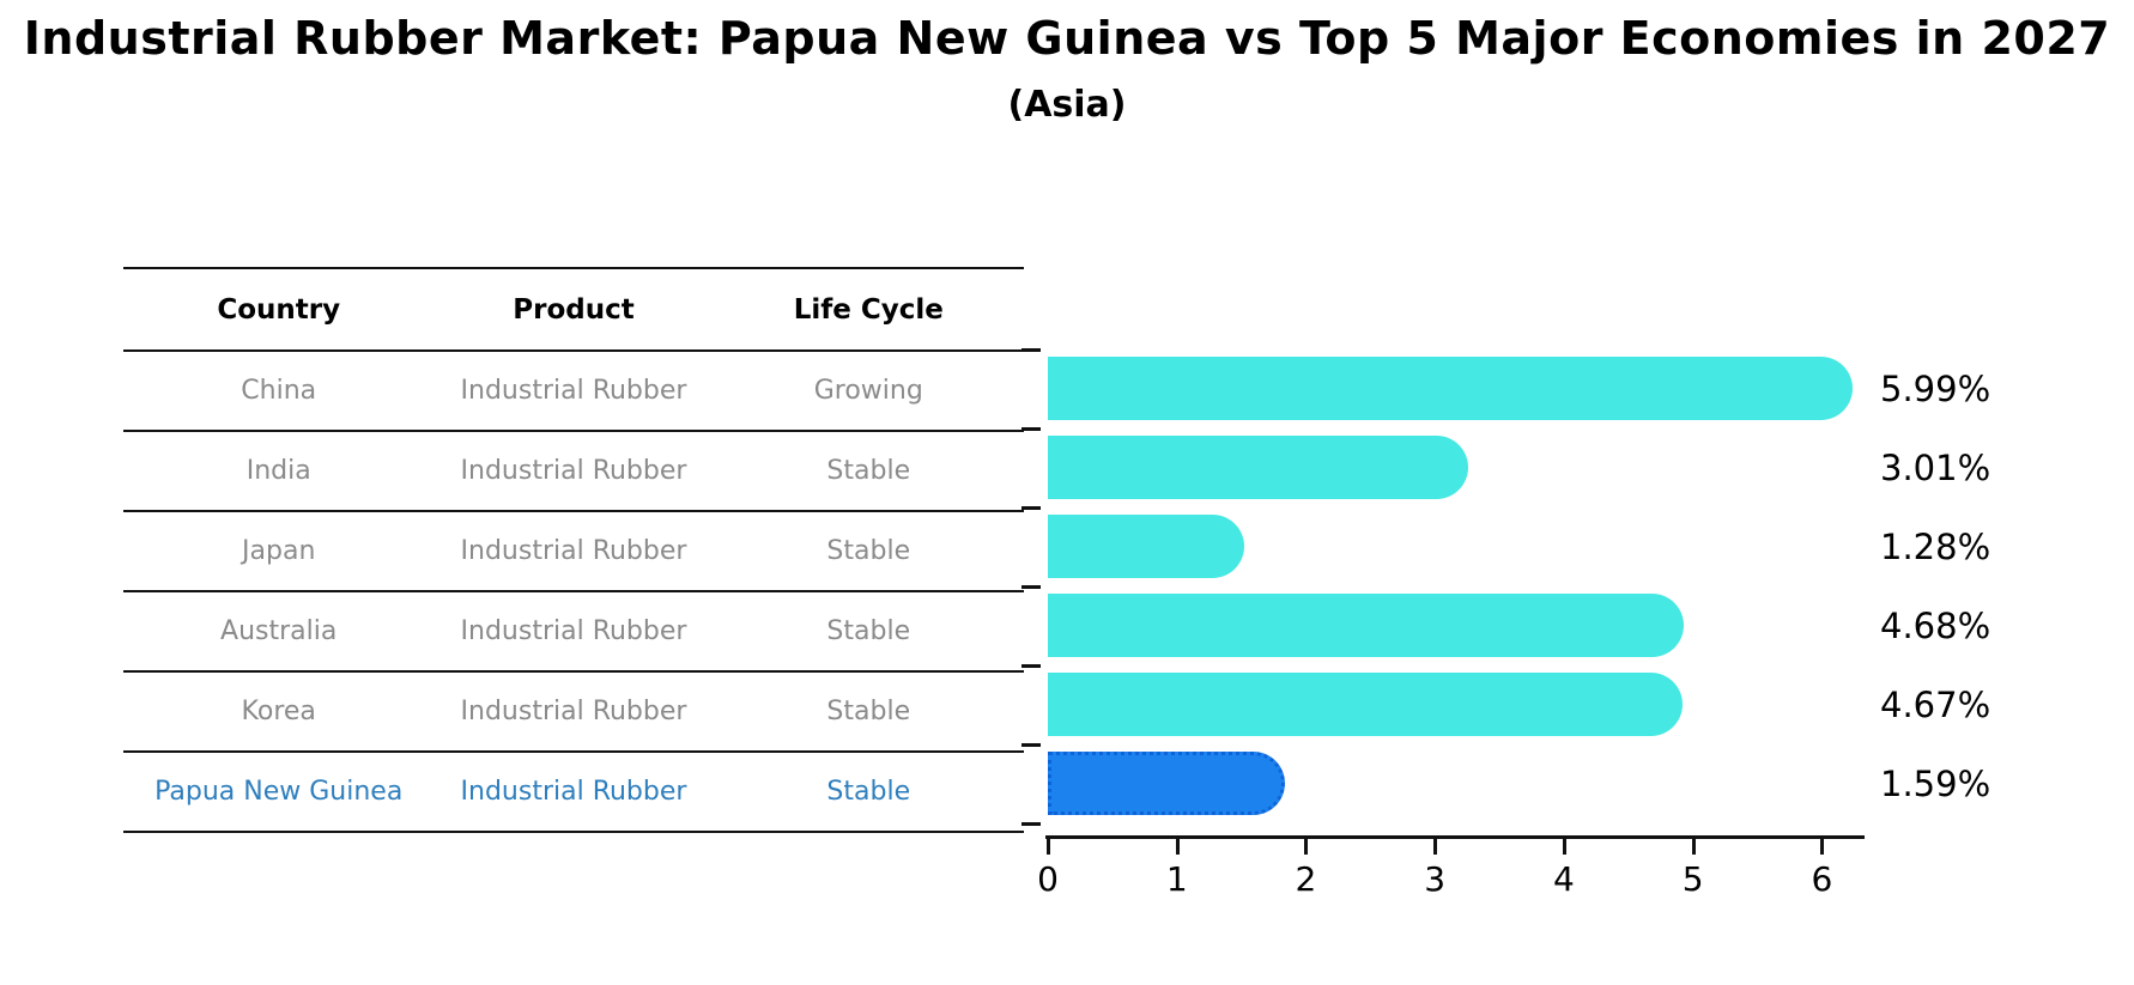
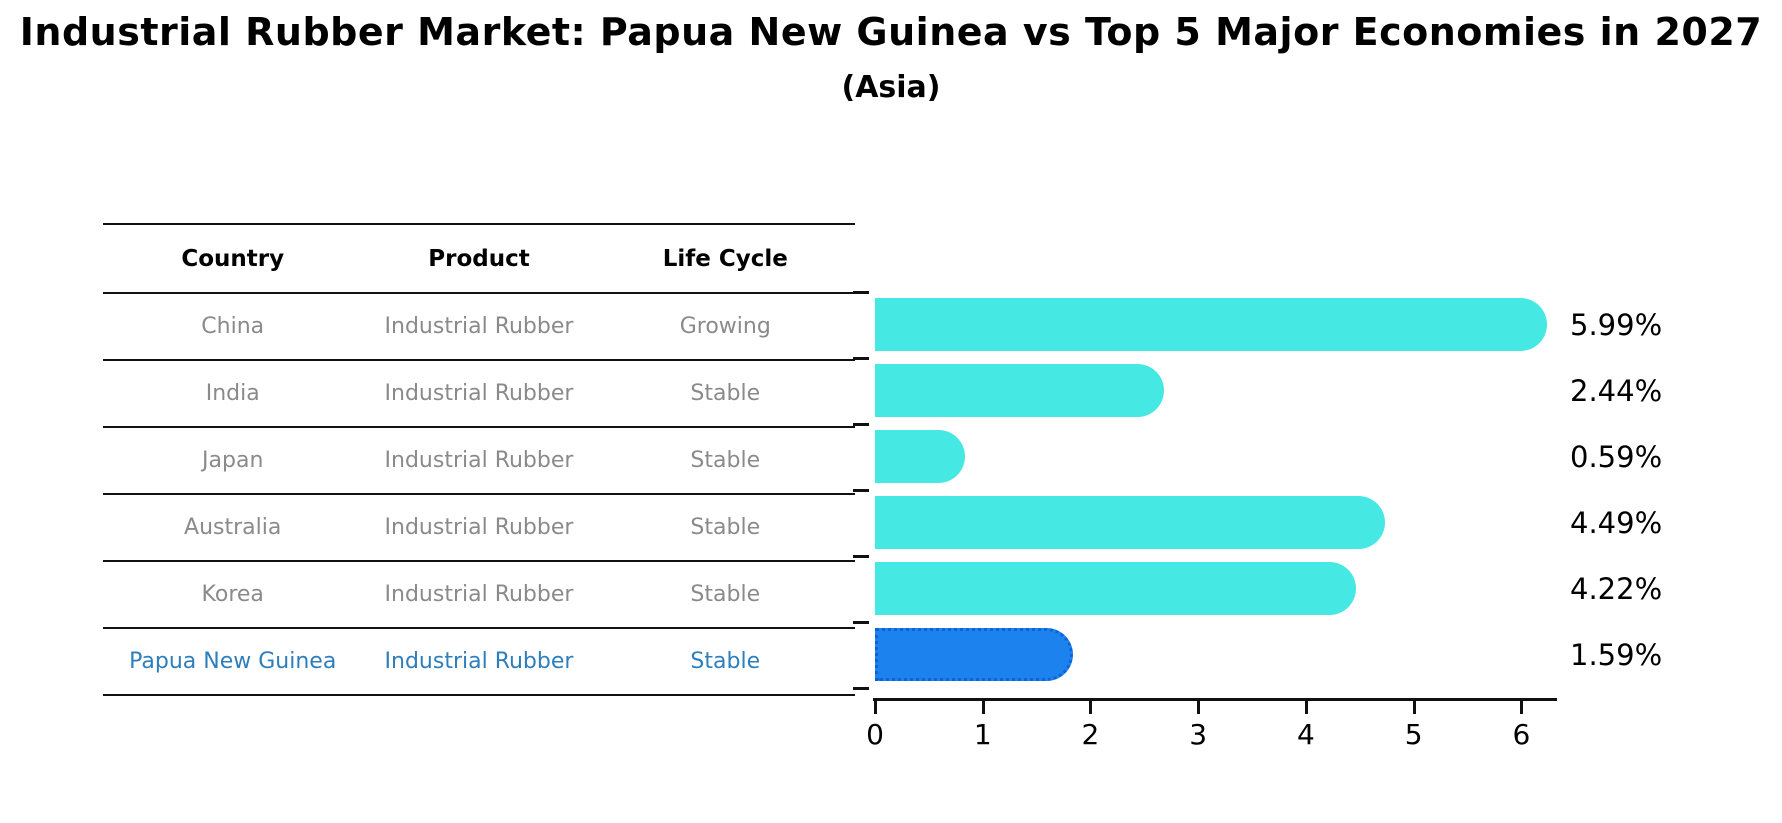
India: 3.01% -> 2.44%
Japan: 1.28% -> 0.59%
Australia: 4.68% -> 4.49%
Korea: 4.67% -> 4.22%
